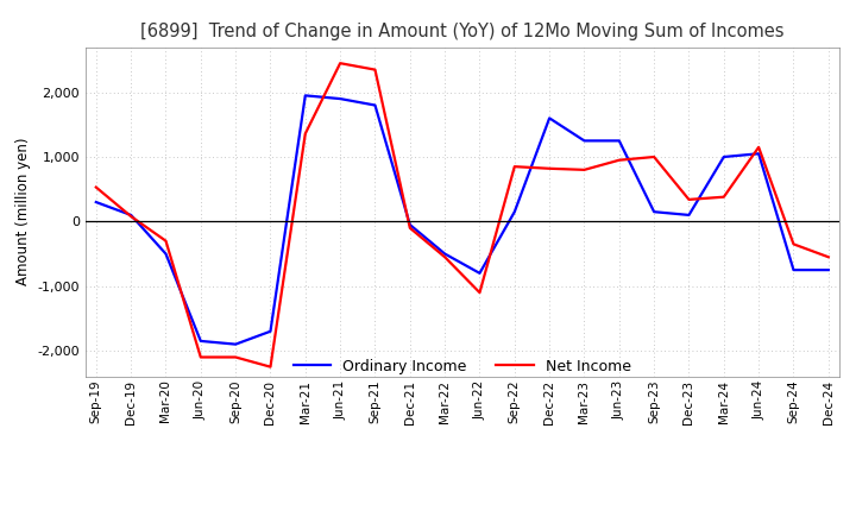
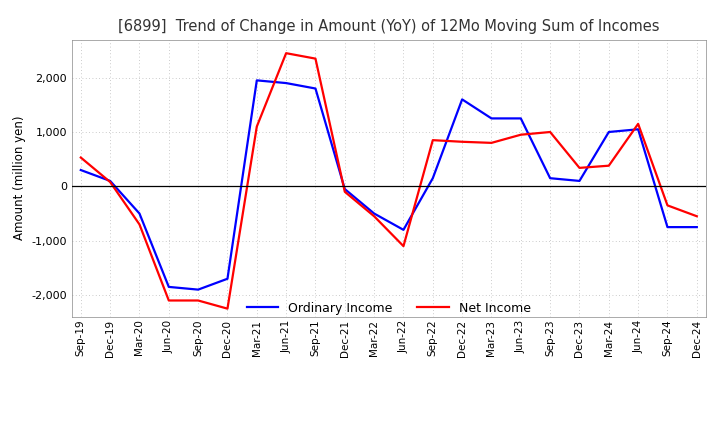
Net Income/Mar-20: -300 -> -700
Net Income/Mar-21: 1,360 -> 1,100
